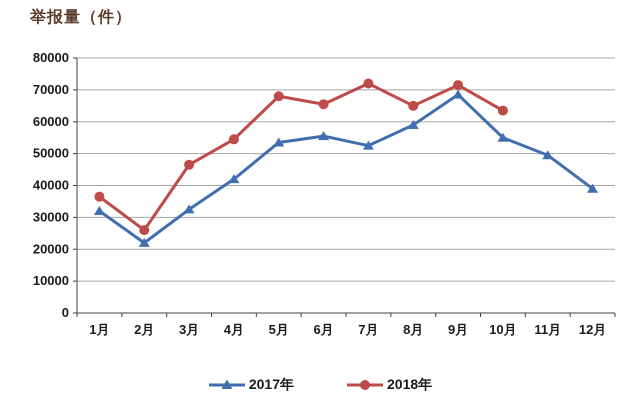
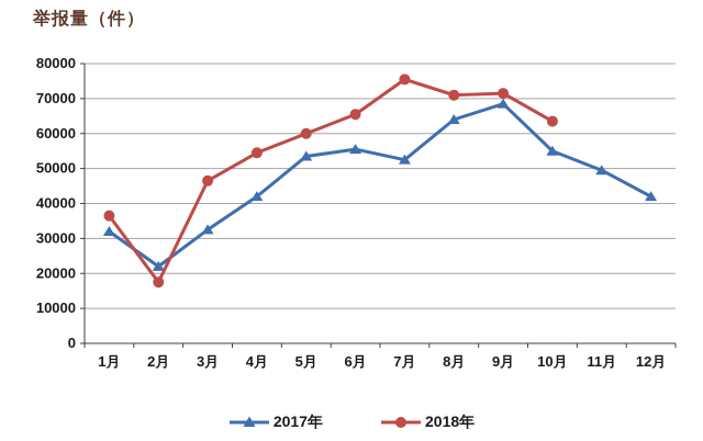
2018年/2月: 26000 -> 18000
2018年/5月: 68000 -> 60000
2018年/7月: 72000 -> 76000
2017年/8月: 59000 -> 64000
2018年/8月: 65000 -> 71000
2017年/12月: 39000 -> 42000
